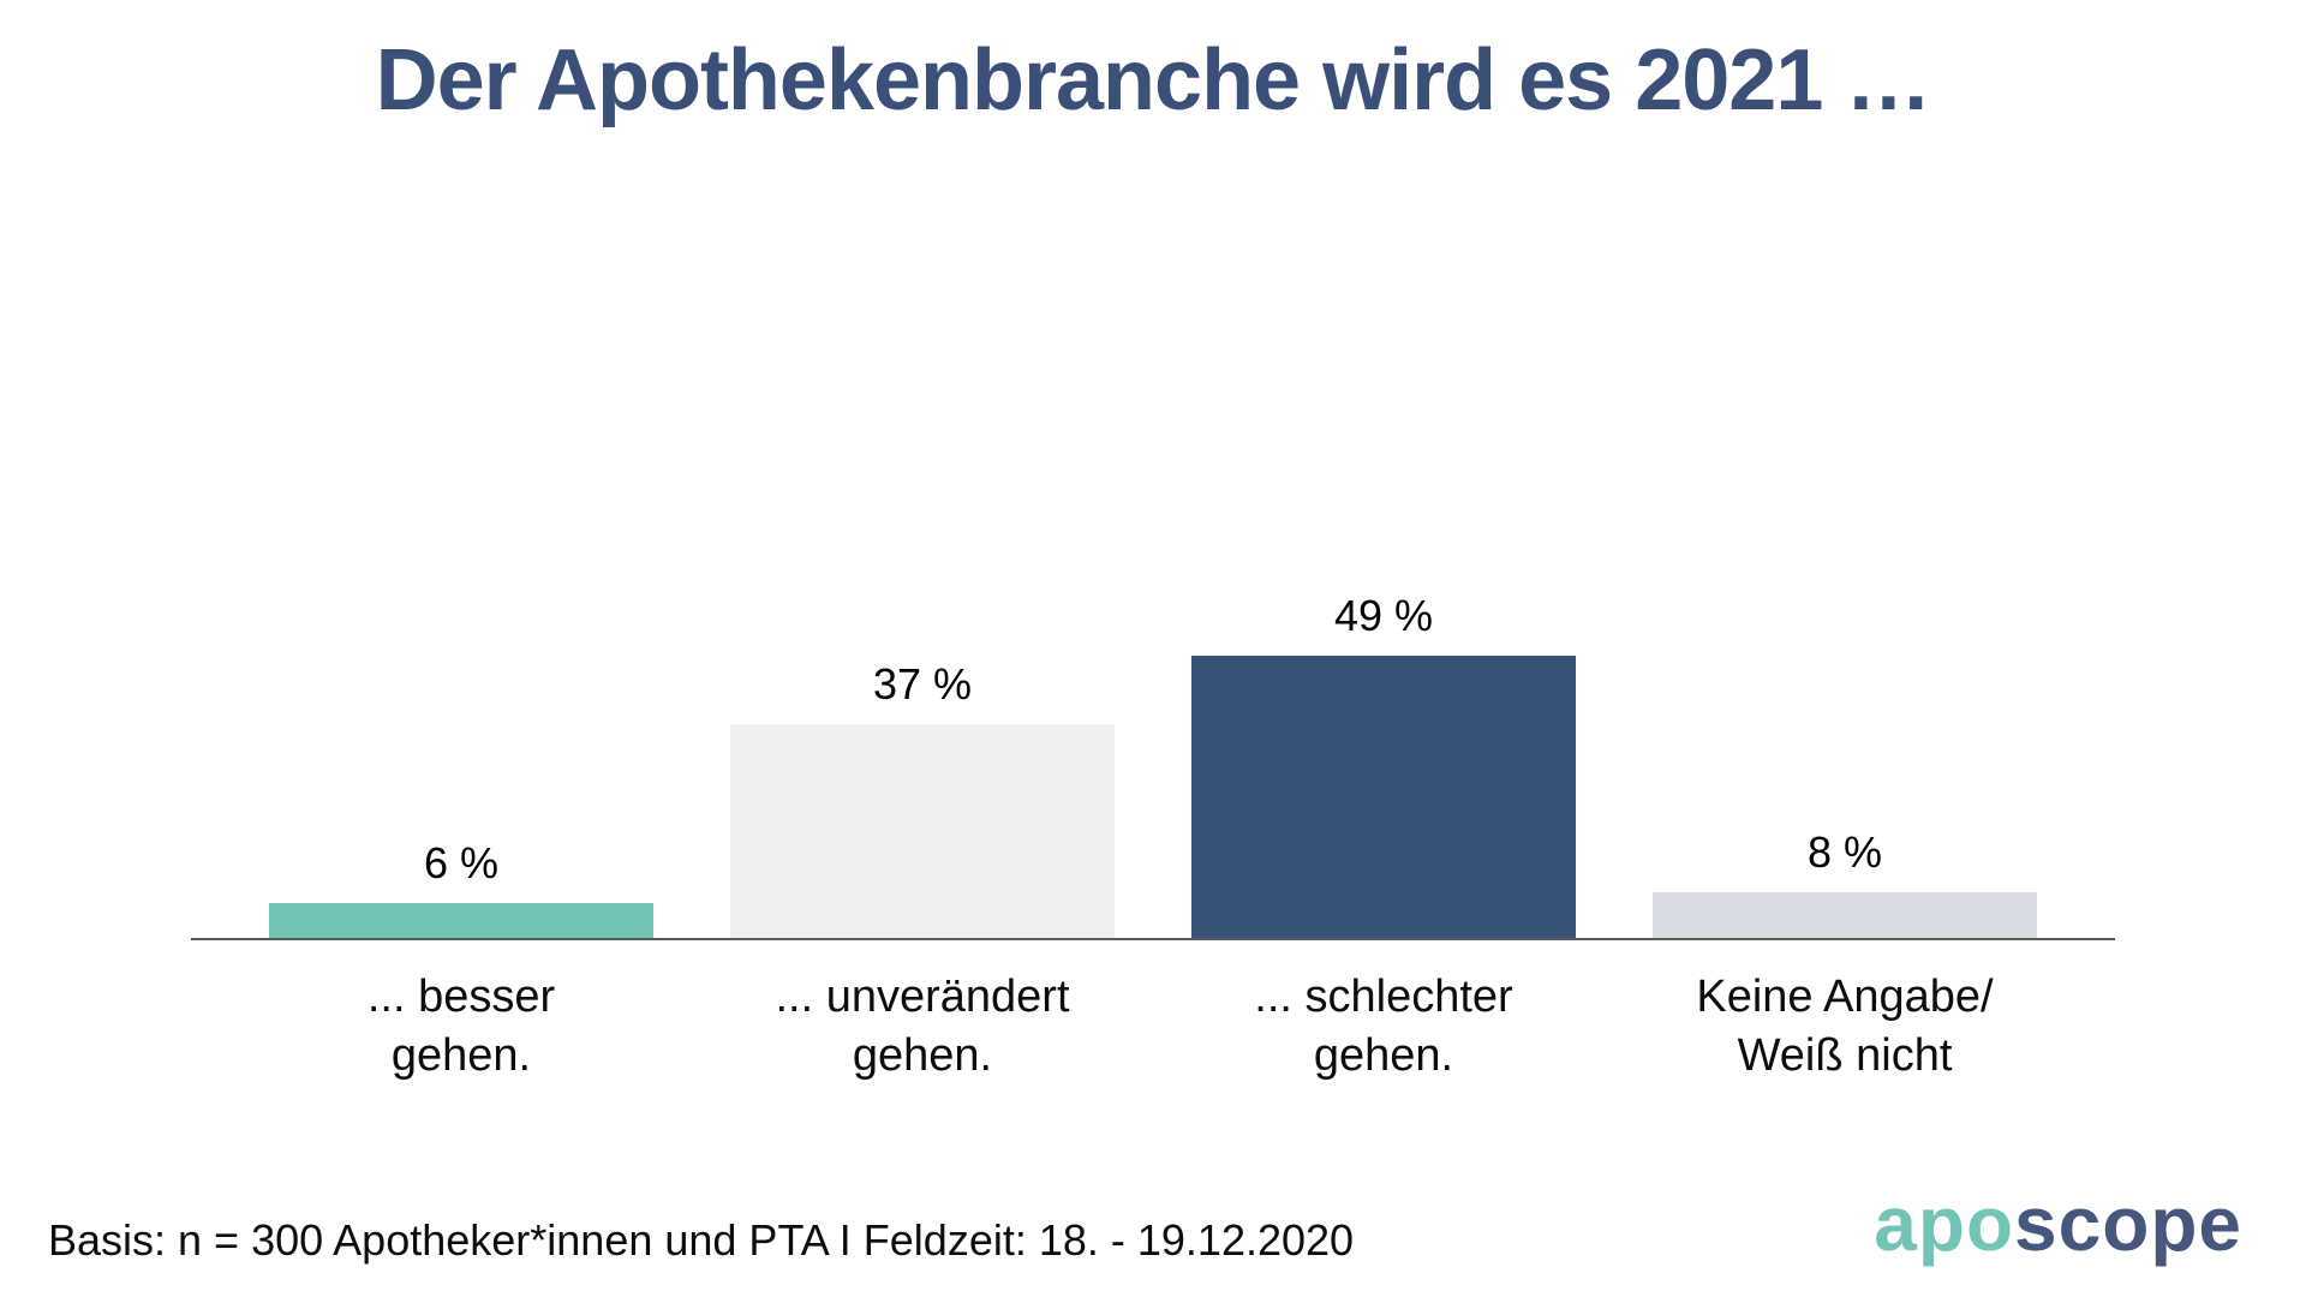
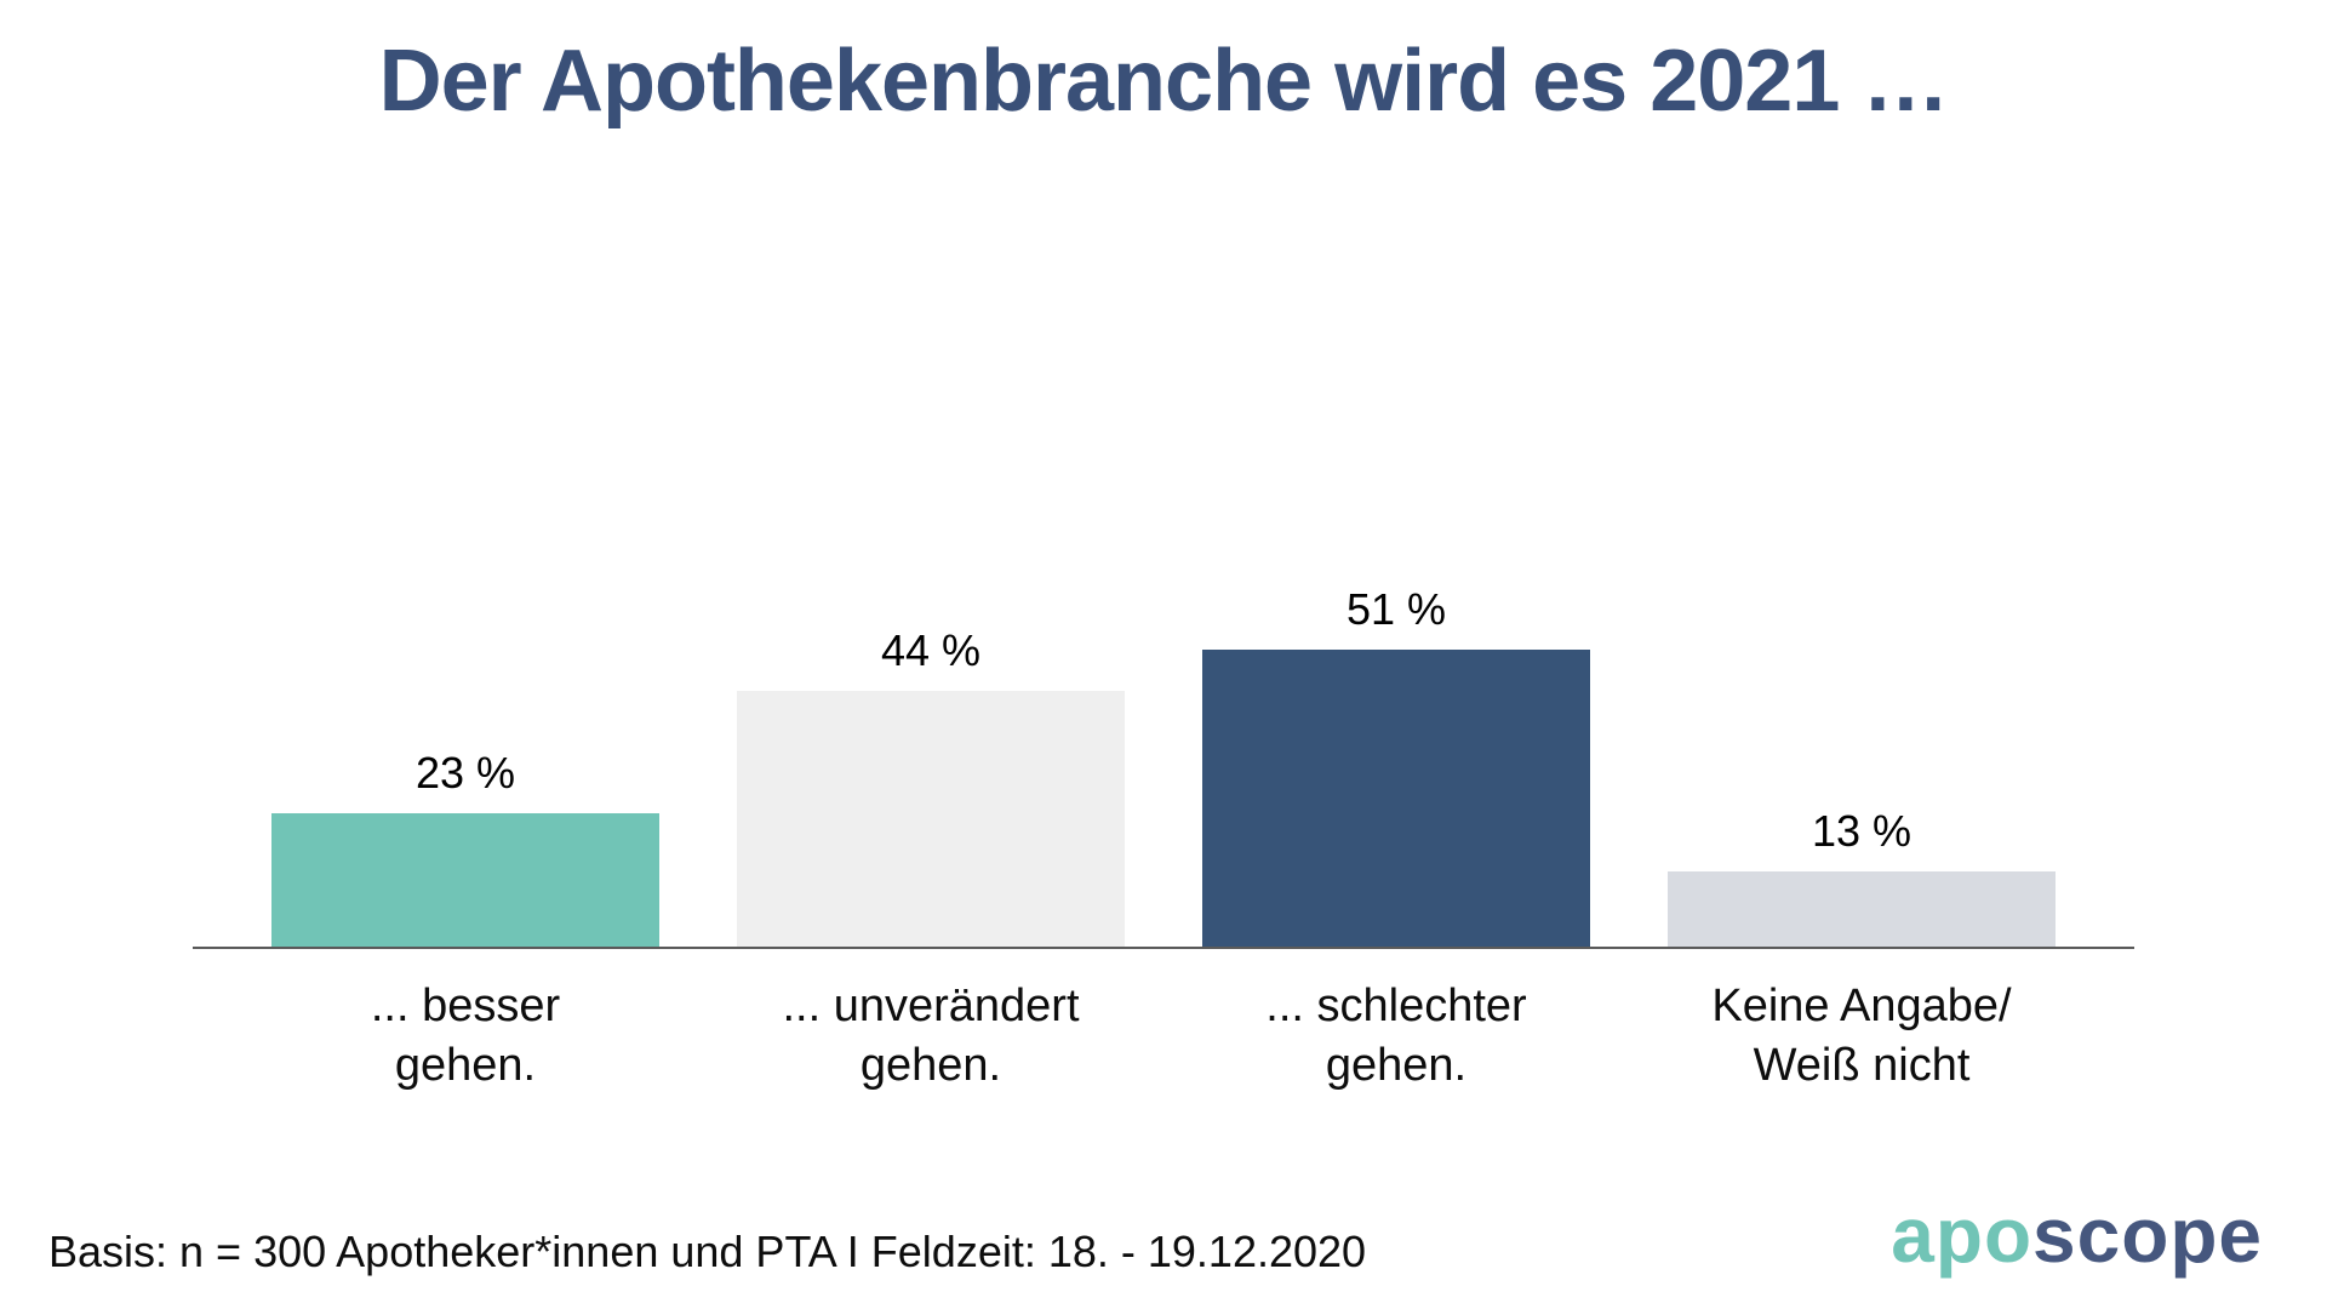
... besser gehen.: 6 -> 23
... unverändert gehen.: 37 -> 44
... schlechter gehen.: 49 -> 51
Keine Angabe/ Weiß nicht: 8 -> 13
